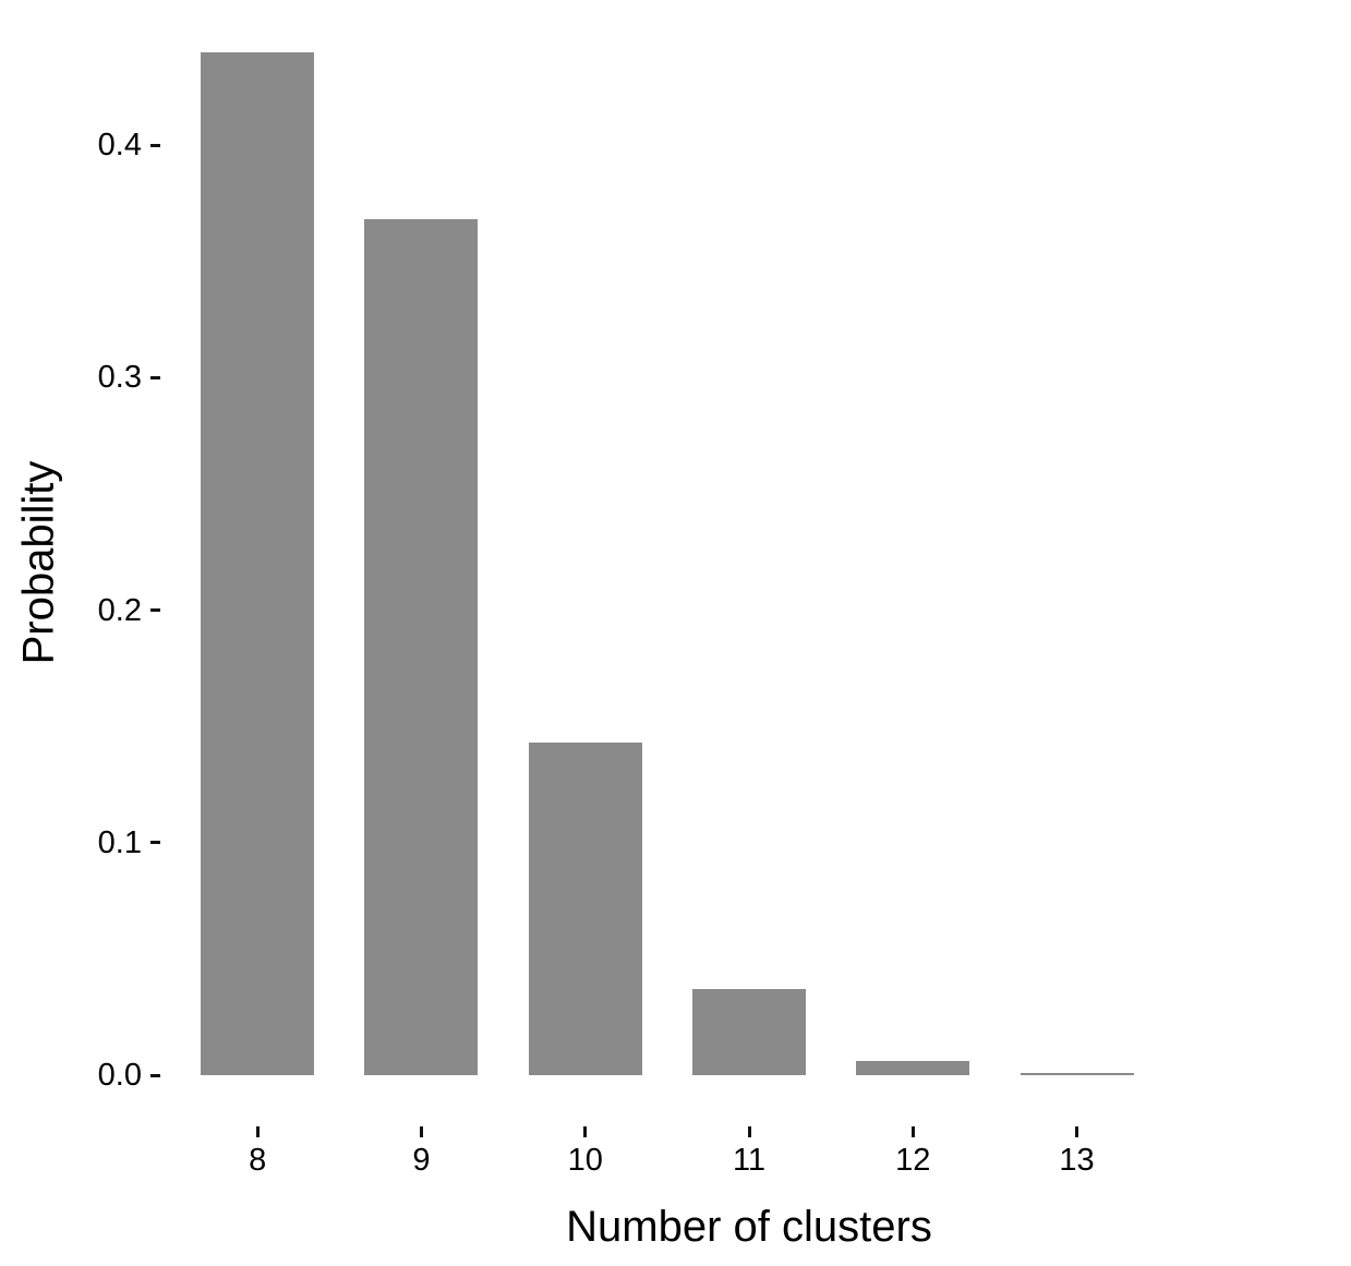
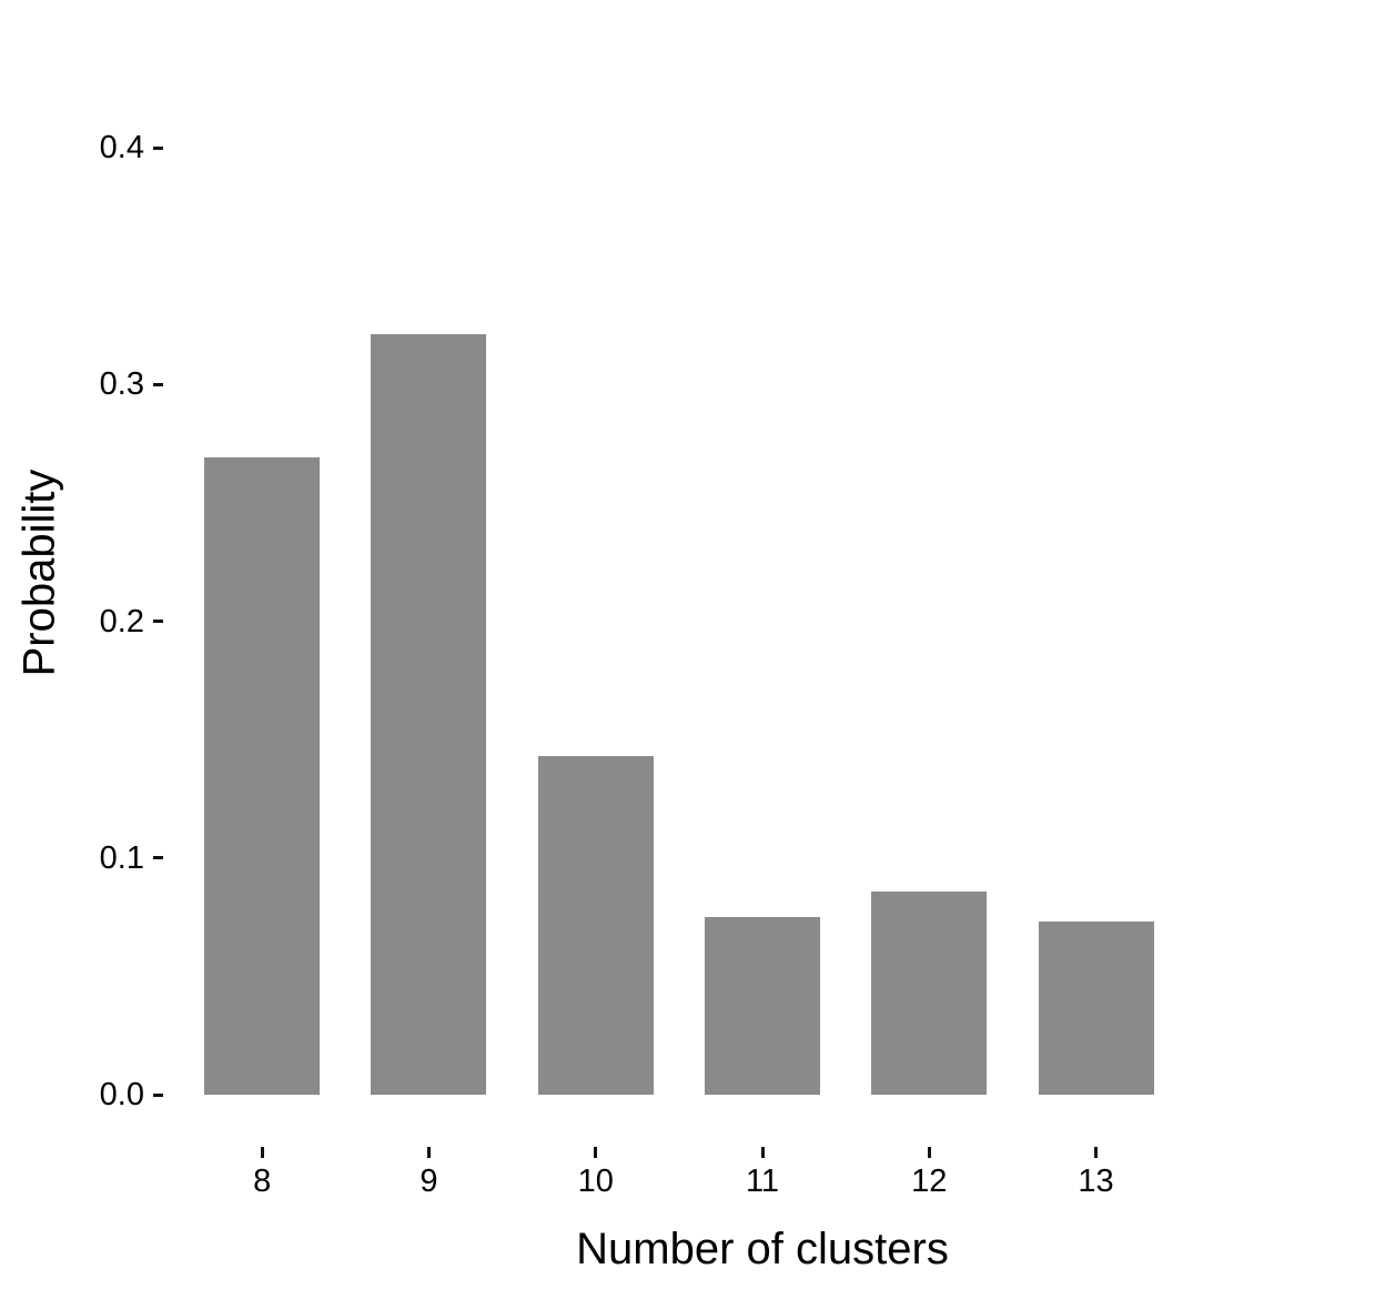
8: 0.440 -> 0.269
9: 0.368 -> 0.321
11: 0.037 -> 0.075
12: 0.006 -> 0.086
13: 0.001 -> 0.073
